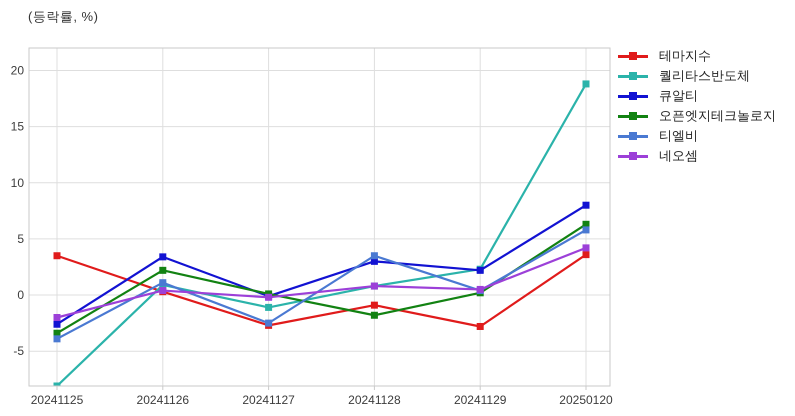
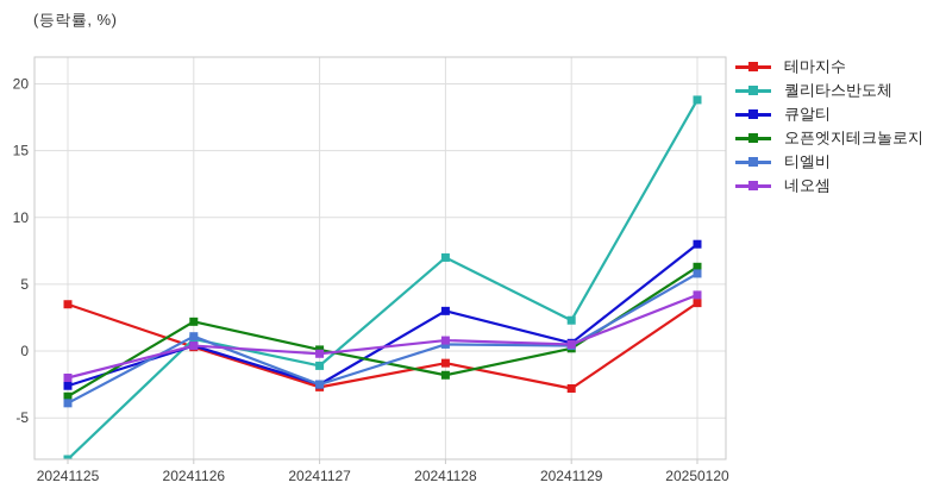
큐알티/20241126: 3.4 -> 0.4
큐알티/20241127: -0.1 -> -2.5
퀄리타스반도체/20241128: 0.8 -> 7.0
티엘비/20241128: 3.5 -> 0.5
큐알티/20241129: 2.2 -> 0.6
